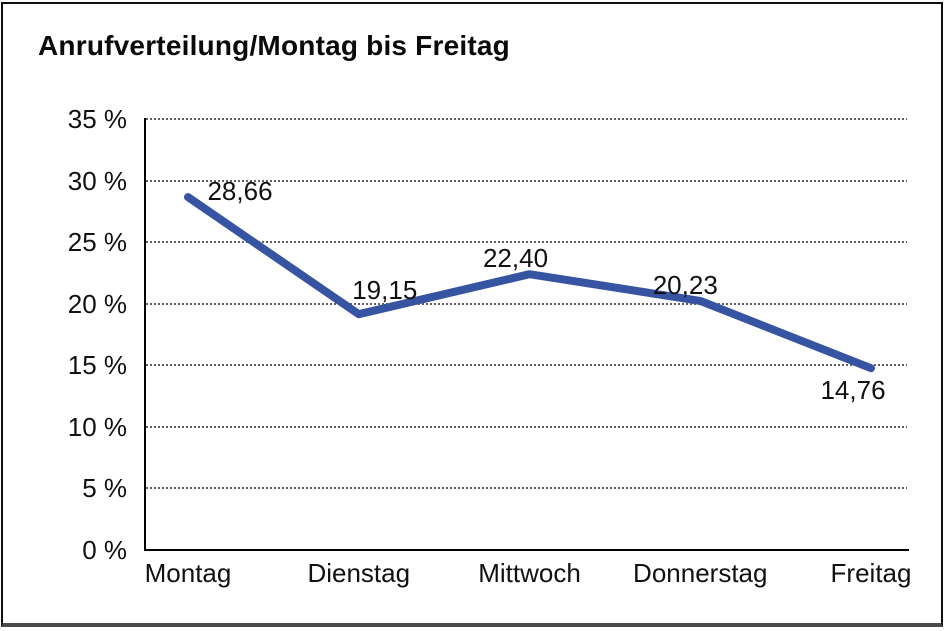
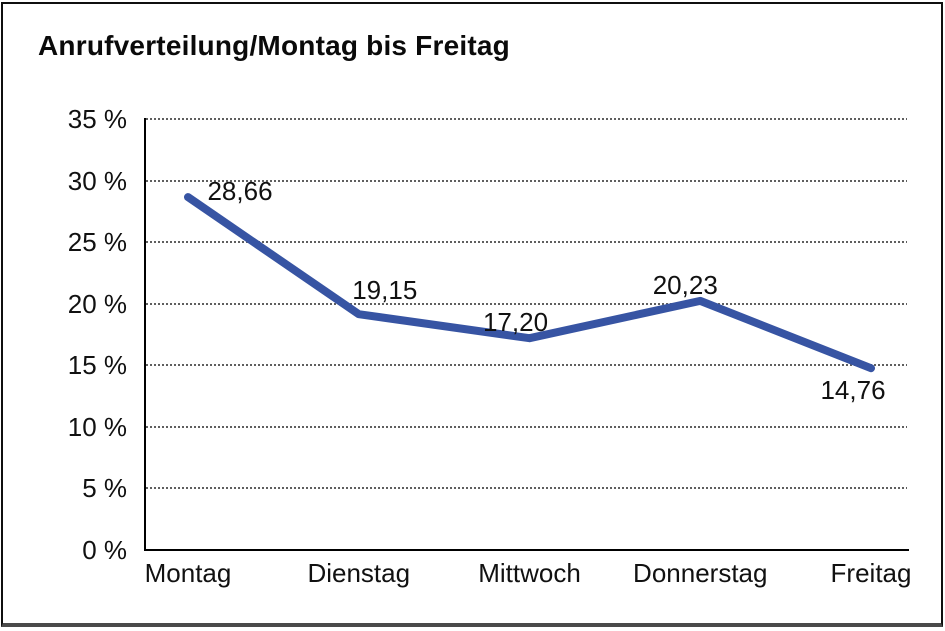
Mittwoch: 22,40 -> 17,20
